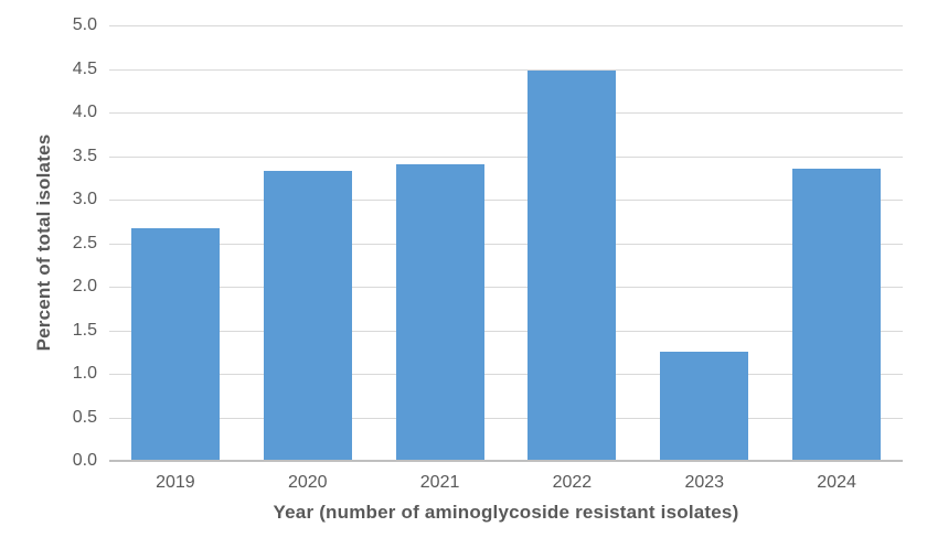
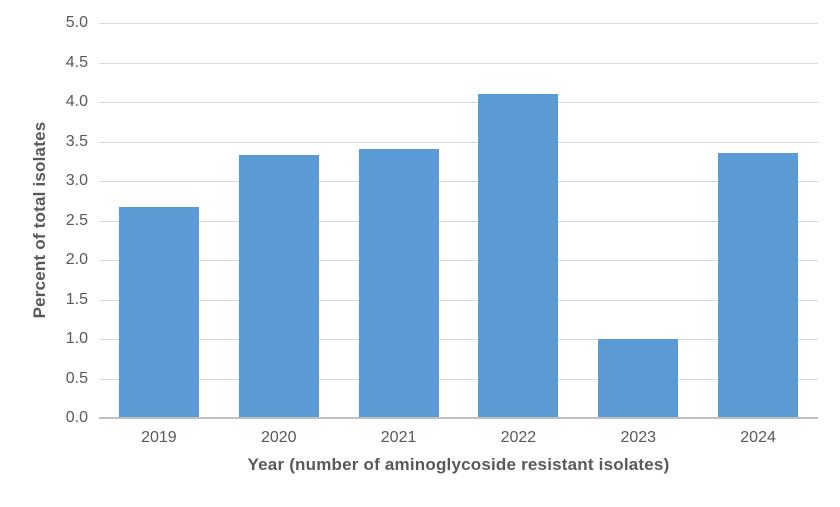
2022: 4.5 -> 4.1
2023: 1.2 -> 1.0
